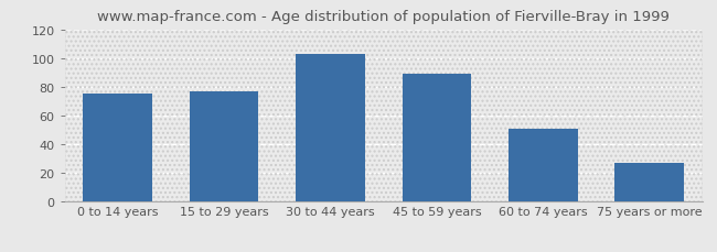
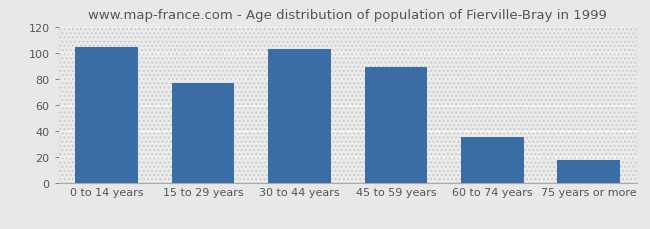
0 to 14 years: 75 -> 104
60 to 74 years: 51 -> 35
75 years or more: 27 -> 18
